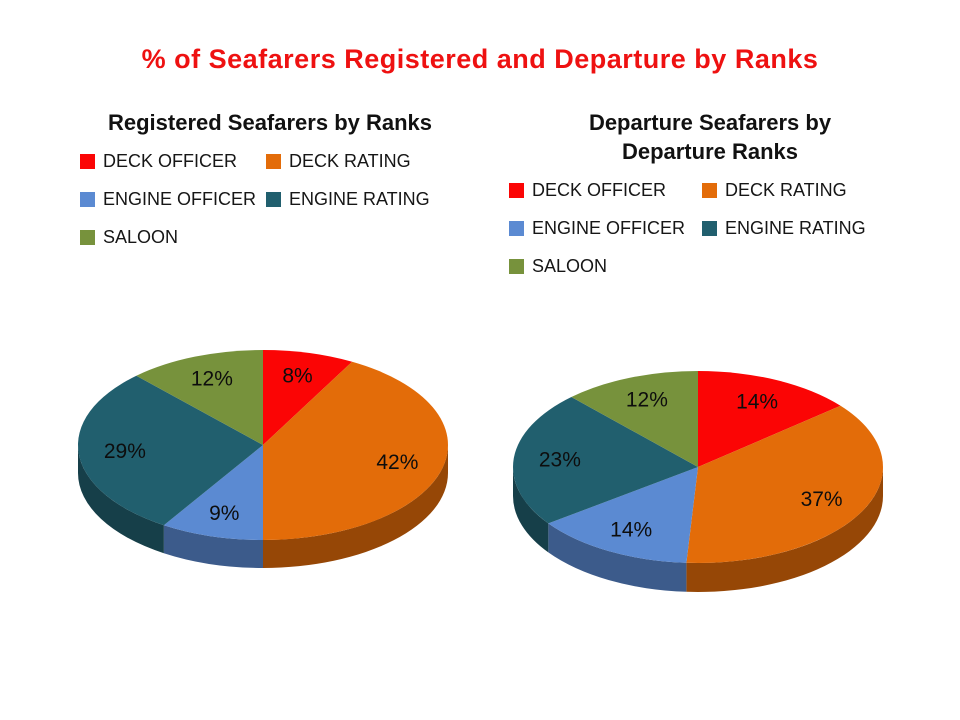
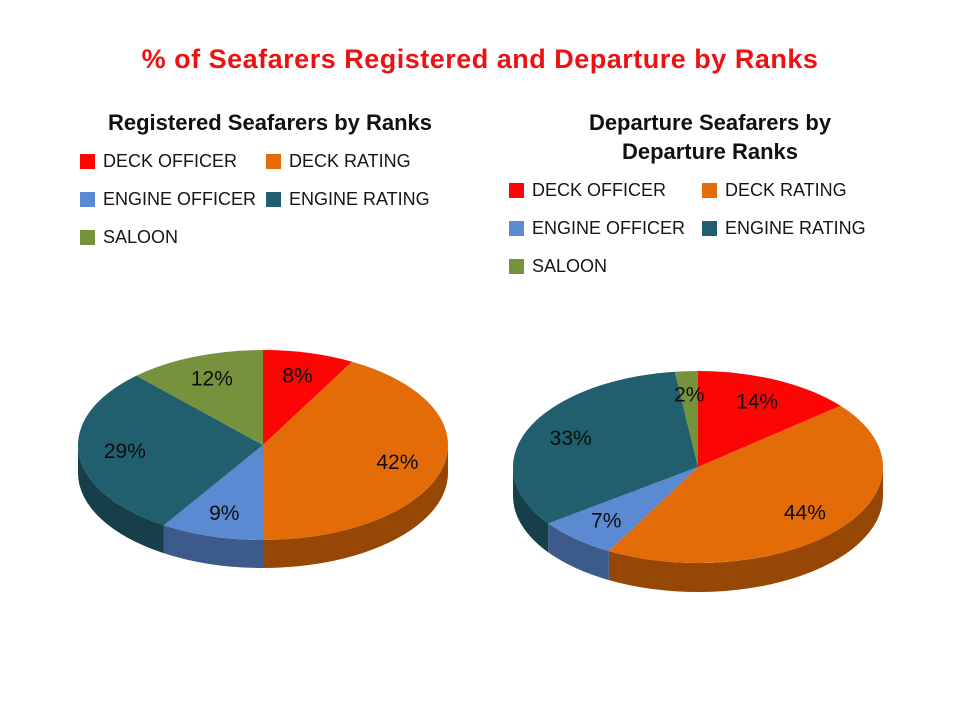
Departure Seafarers by Departure Ranks/DECK RATING: 37% -> 44%
Departure Seafarers by Departure Ranks/ENGINE OFFICER: 14% -> 7%
Departure Seafarers by Departure Ranks/ENGINE RATING: 23% -> 33%
Departure Seafarers by Departure Ranks/SALOON: 12% -> 2%
